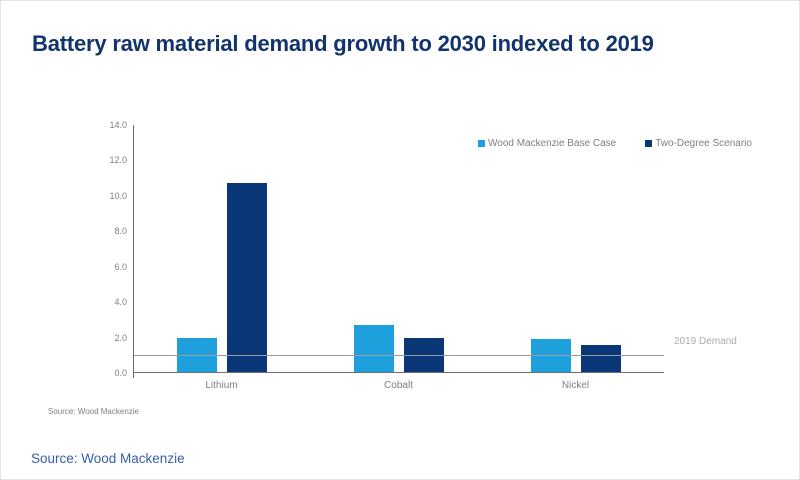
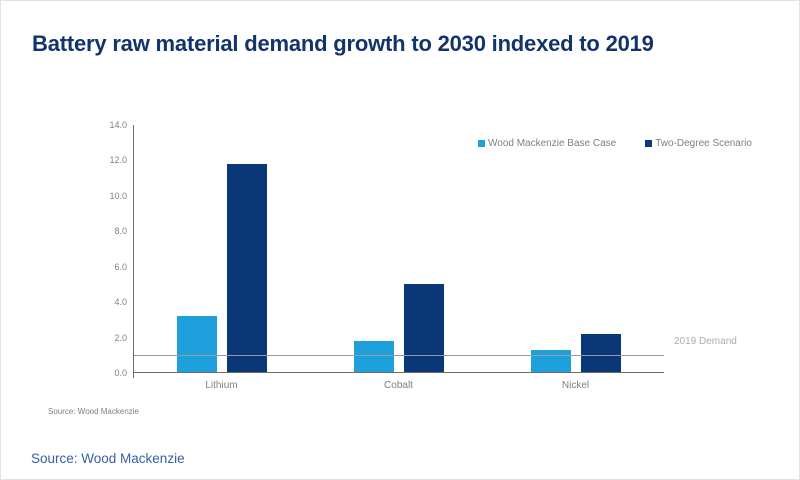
Wood Mackenzie Base Case/Lithium: 2.0 -> 3.2
Two-Degree Scenario/Lithium: 10.7 -> 11.8
Wood Mackenzie Base Case/Cobalt: 2.7 -> 1.8
Two-Degree Scenario/Cobalt: 2.0 -> 5.0
Wood Mackenzie Base Case/Nickel: 1.9 -> 1.3
Two-Degree Scenario/Nickel: 1.6 -> 2.2
